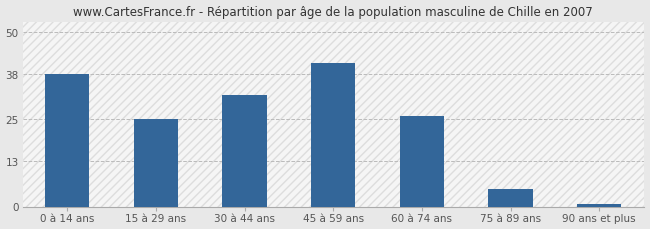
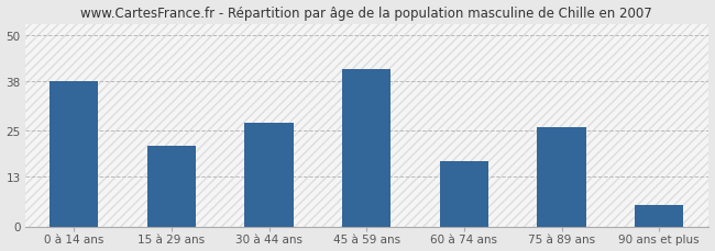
15 à 29 ans: 25.0 -> 21.0
30 à 44 ans: 32.0 -> 27.0
60 à 74 ans: 26.0 -> 17.0
75 à 89 ans: 5.0 -> 26.0
90 ans et plus: 0.8 -> 5.5
